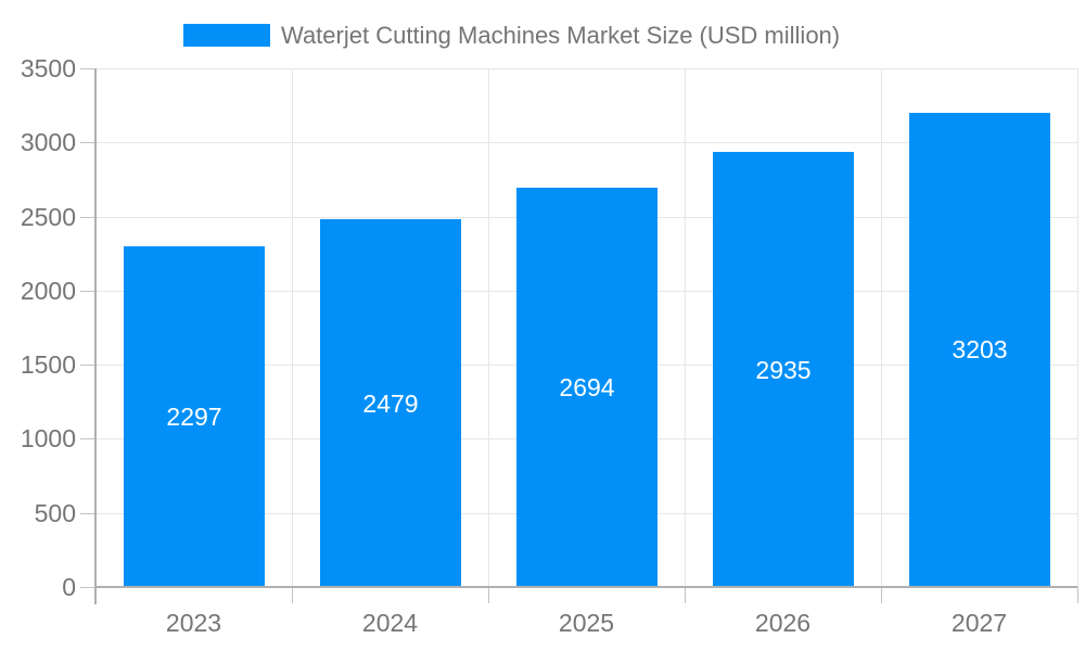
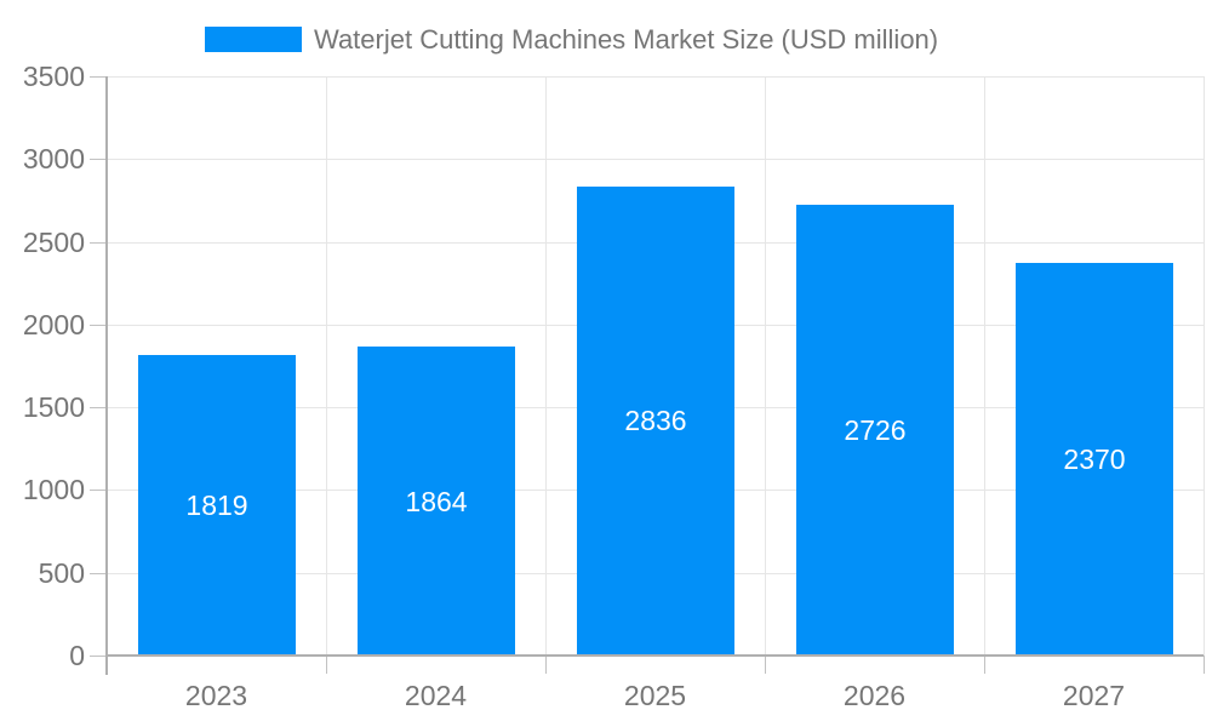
2023: 2297 -> 1819
2024: 2479 -> 1864
2025: 2694 -> 2836
2026: 2935 -> 2726
2027: 3203 -> 2370
